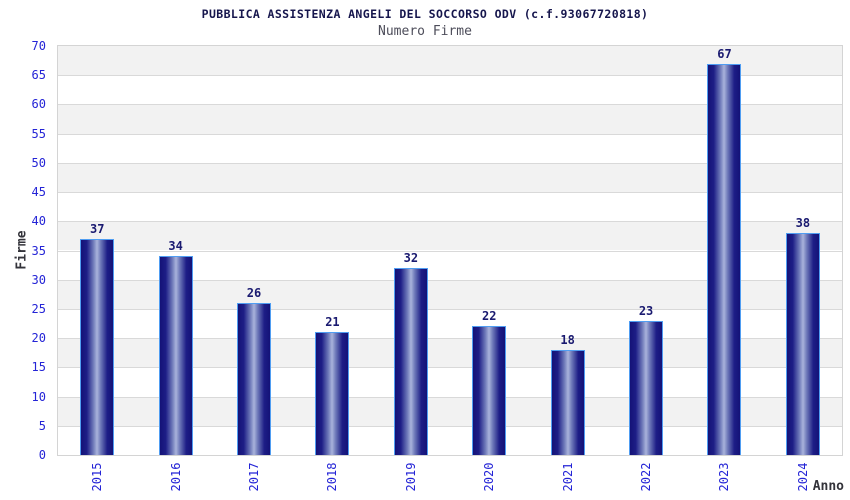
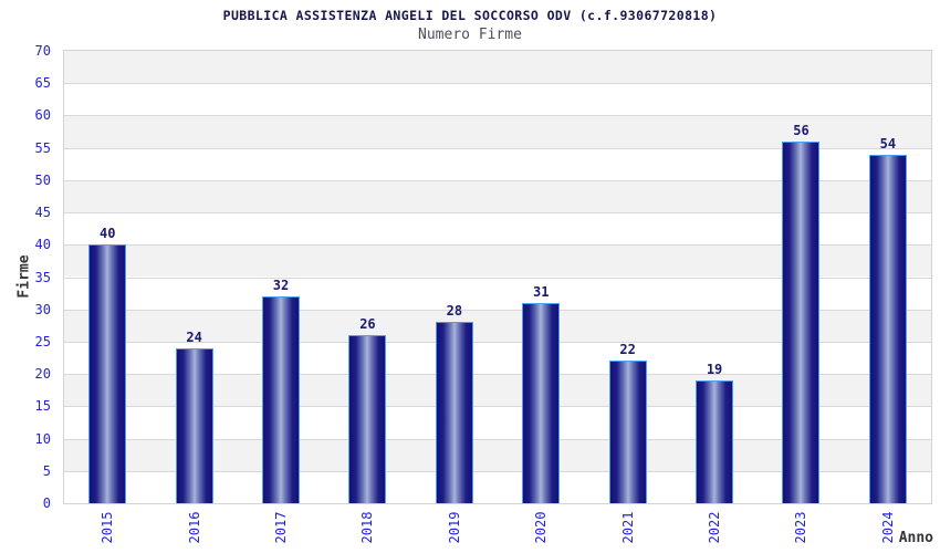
2015: 37 -> 40
2016: 34 -> 24
2017: 26 -> 32
2018: 21 -> 26
2019: 32 -> 28
2020: 22 -> 31
2021: 18 -> 22
2022: 23 -> 19
2023: 67 -> 56
2024: 38 -> 54
